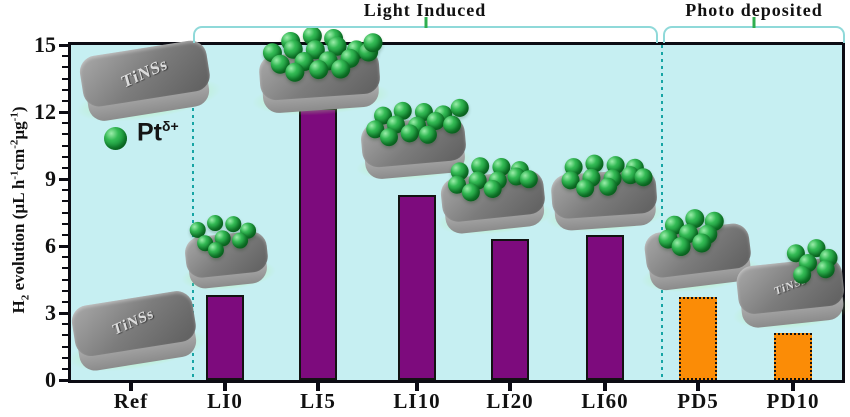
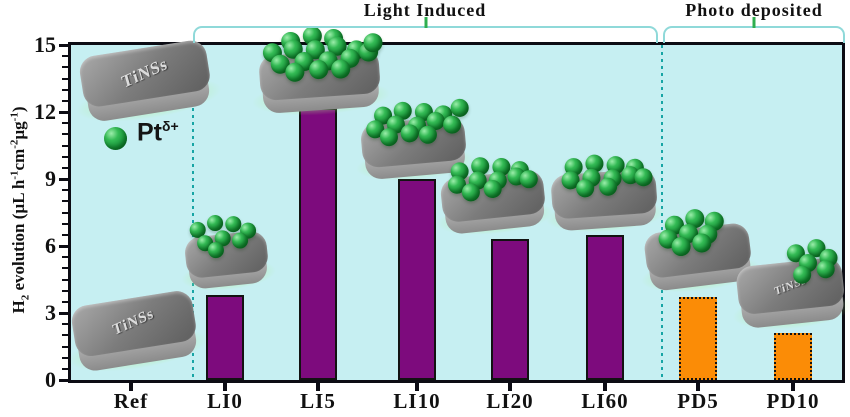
LI10: 8.3 -> 9.0
